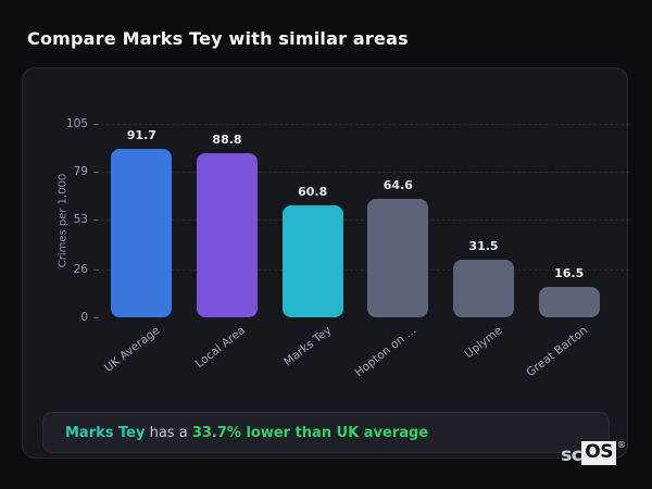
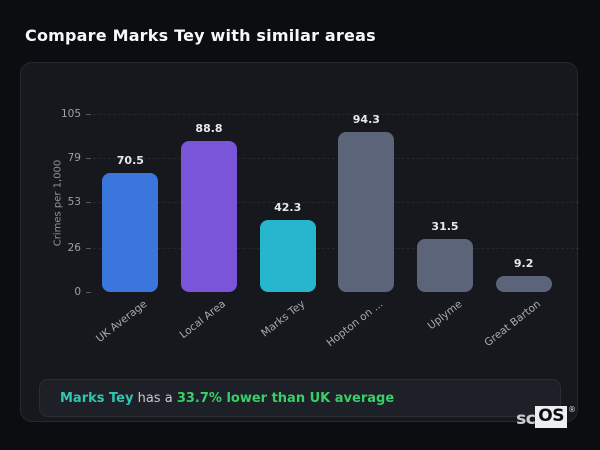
UK Average: 91.7 -> 70.5
Marks Tey: 60.8 -> 42.3
Hopton on ...: 64.6 -> 94.3
Great Barton: 16.5 -> 9.2
